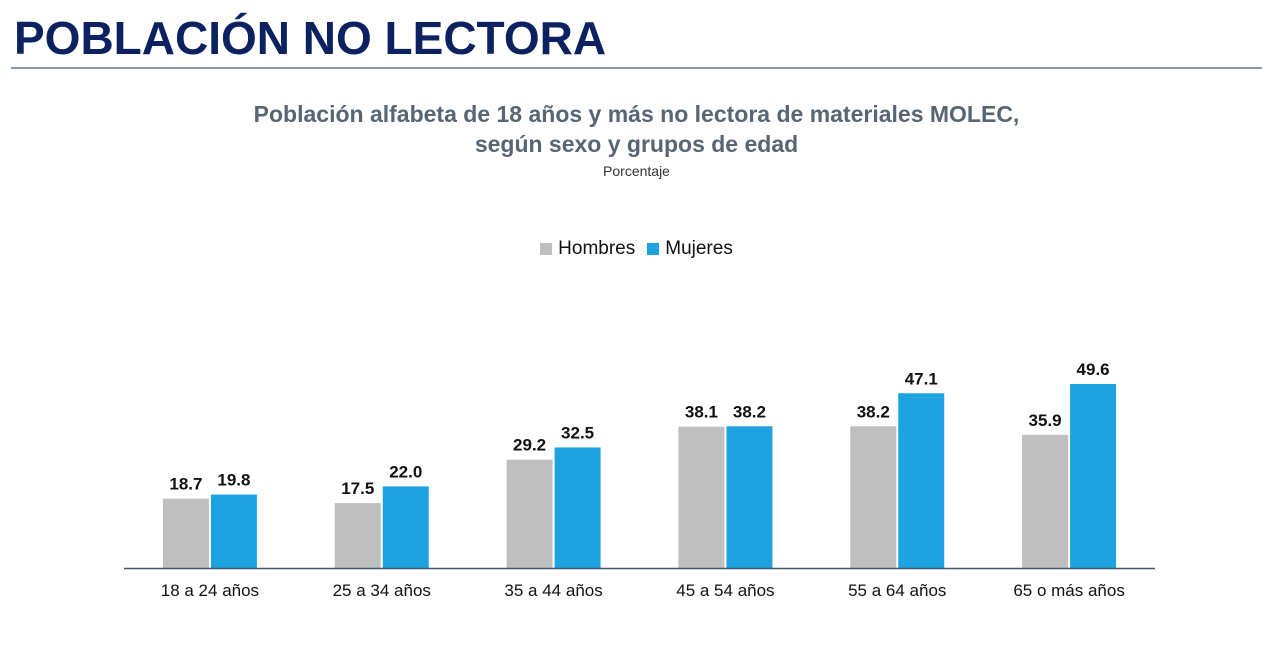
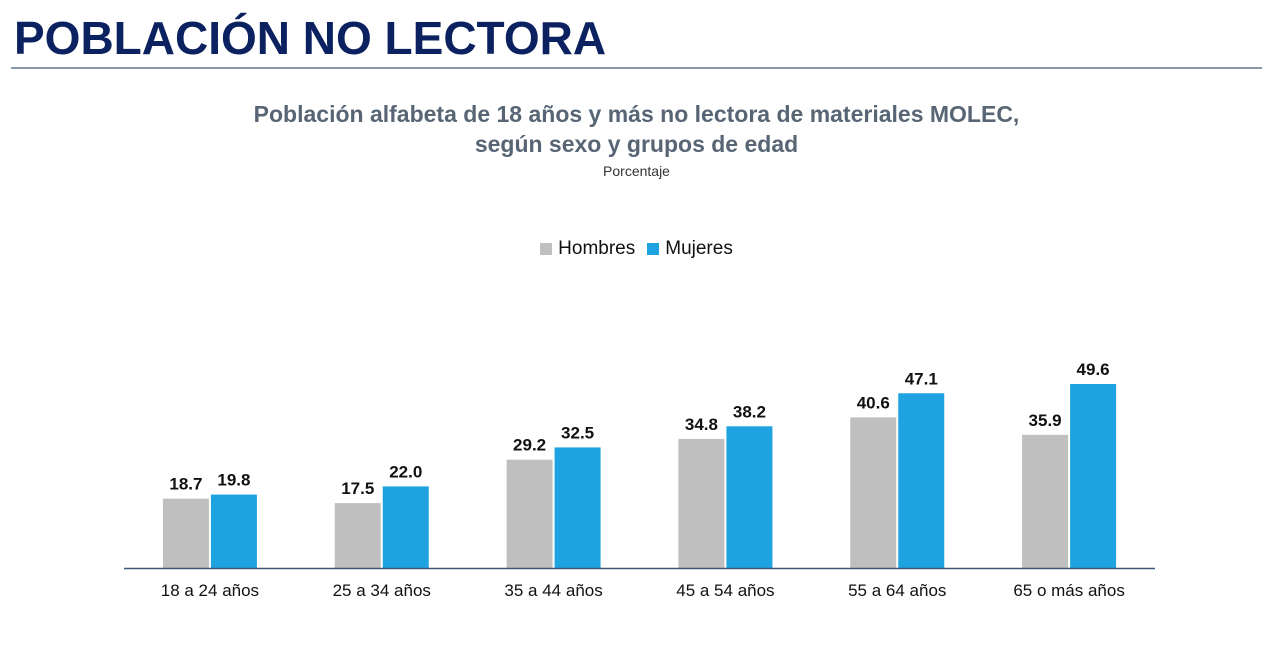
Hombres/45 a 54 años: 38.1 -> 34.8
Hombres/55 a 64 años: 38.2 -> 40.6
